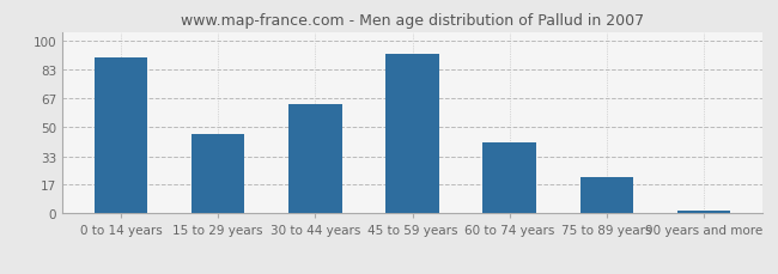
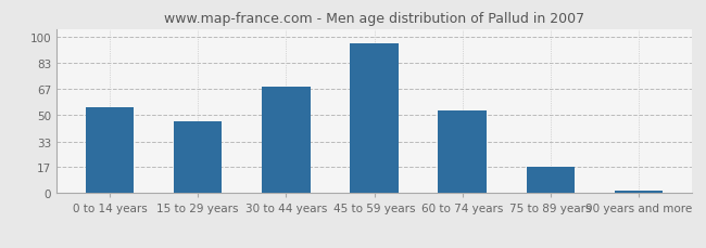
0 to 14 years: 90 -> 55
30 to 44 years: 63 -> 68
45 to 59 years: 92 -> 96
60 to 74 years: 41 -> 53
75 to 89 years: 21 -> 17
